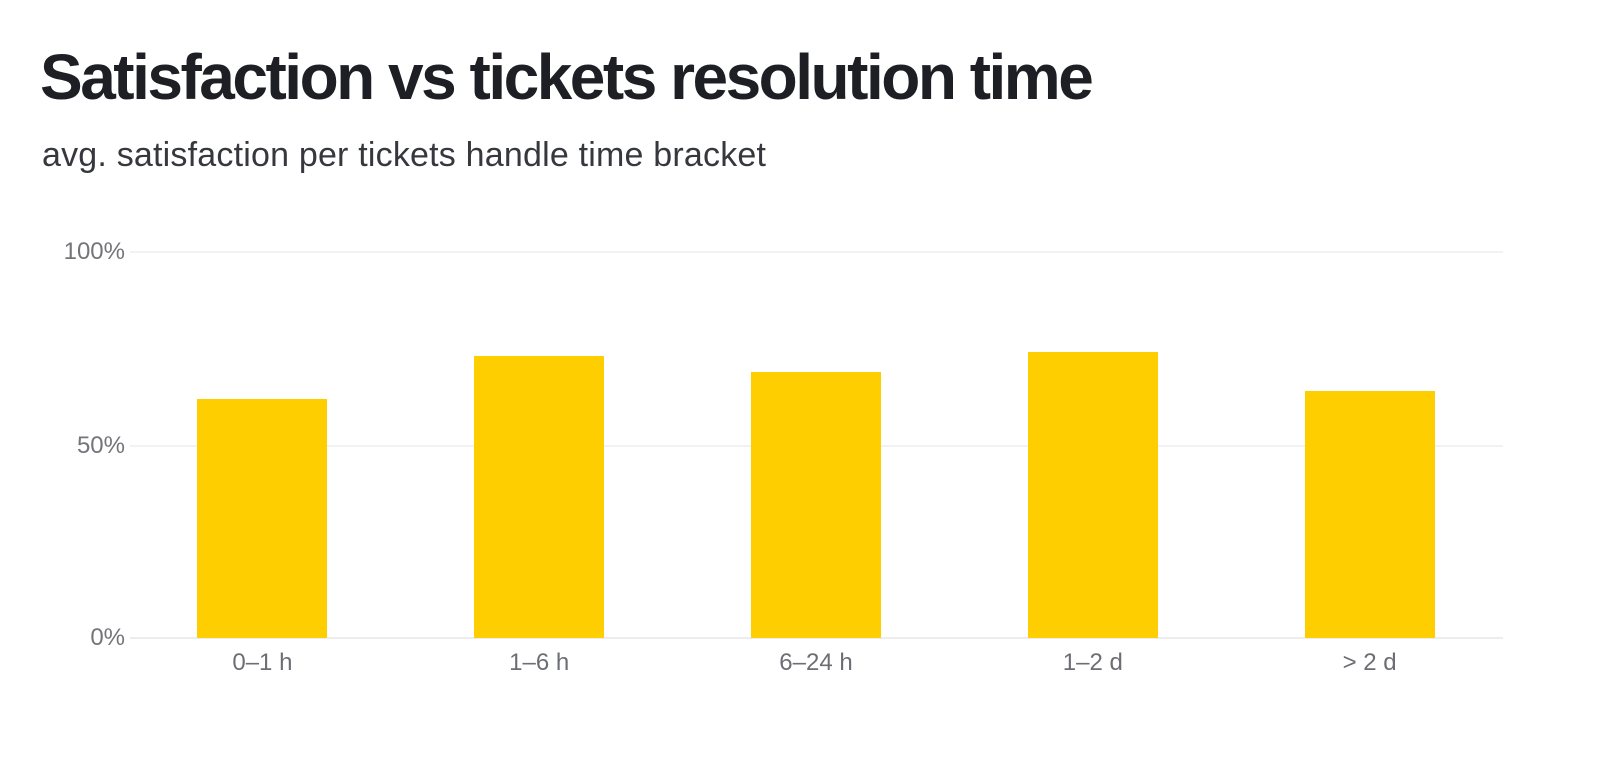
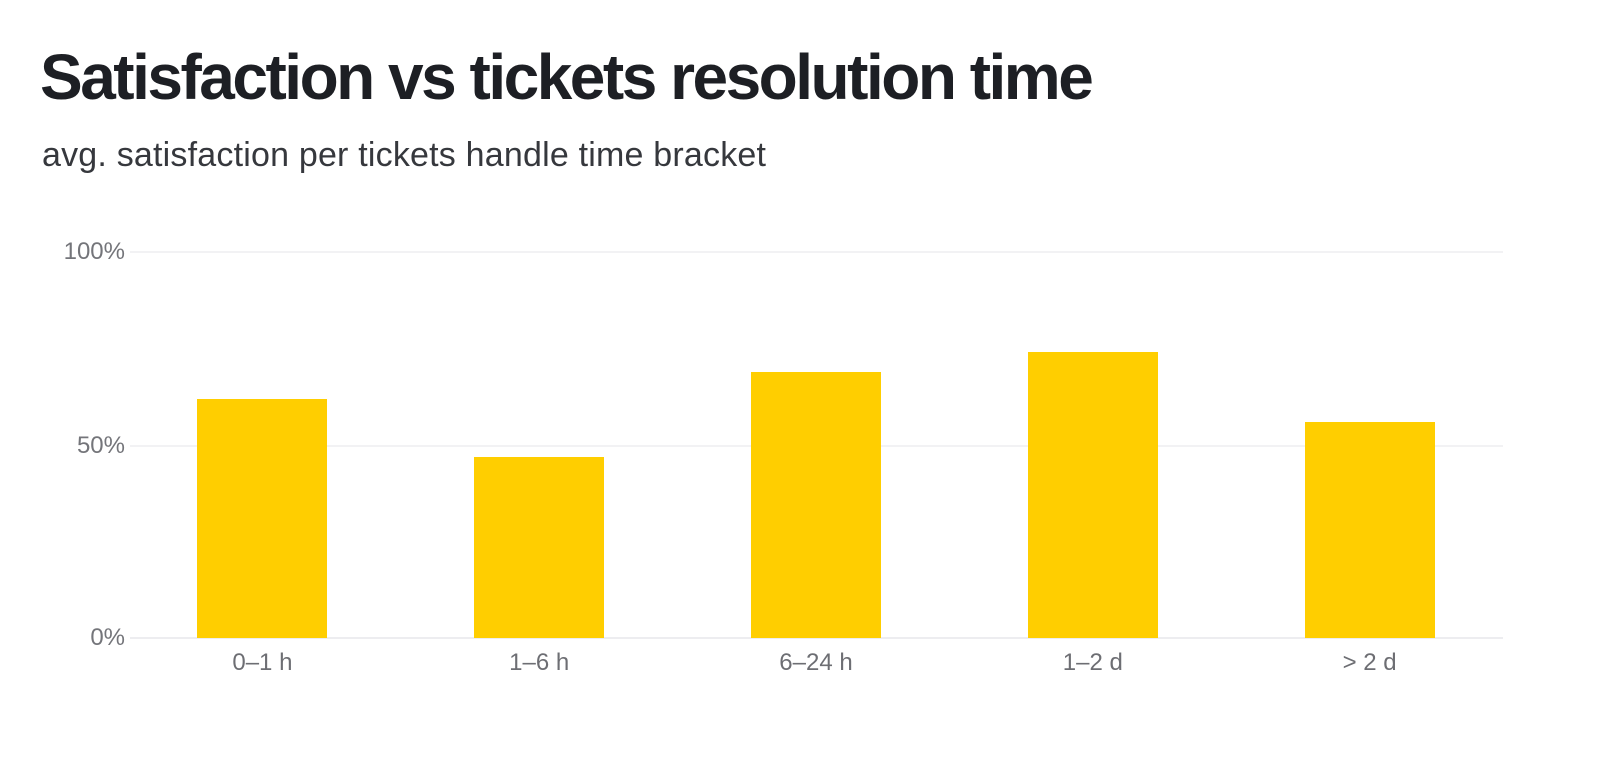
1–6 h: 73% -> 47%
> 2 d: 64% -> 56%
